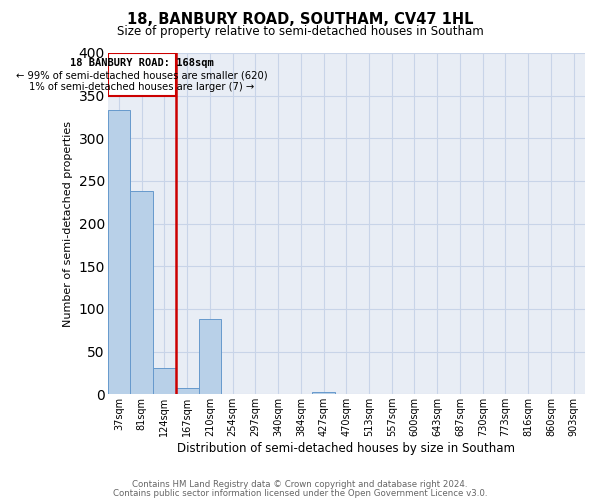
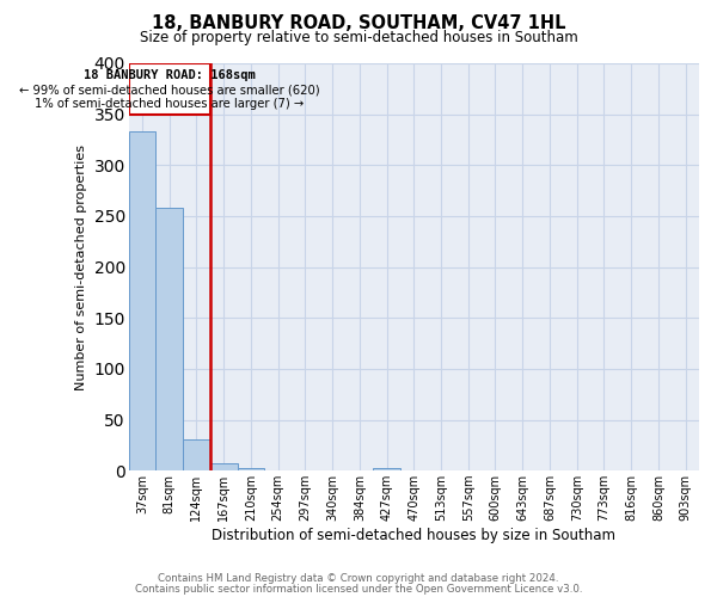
81sqm: 238 -> 258
210sqm: 88 -> 2
